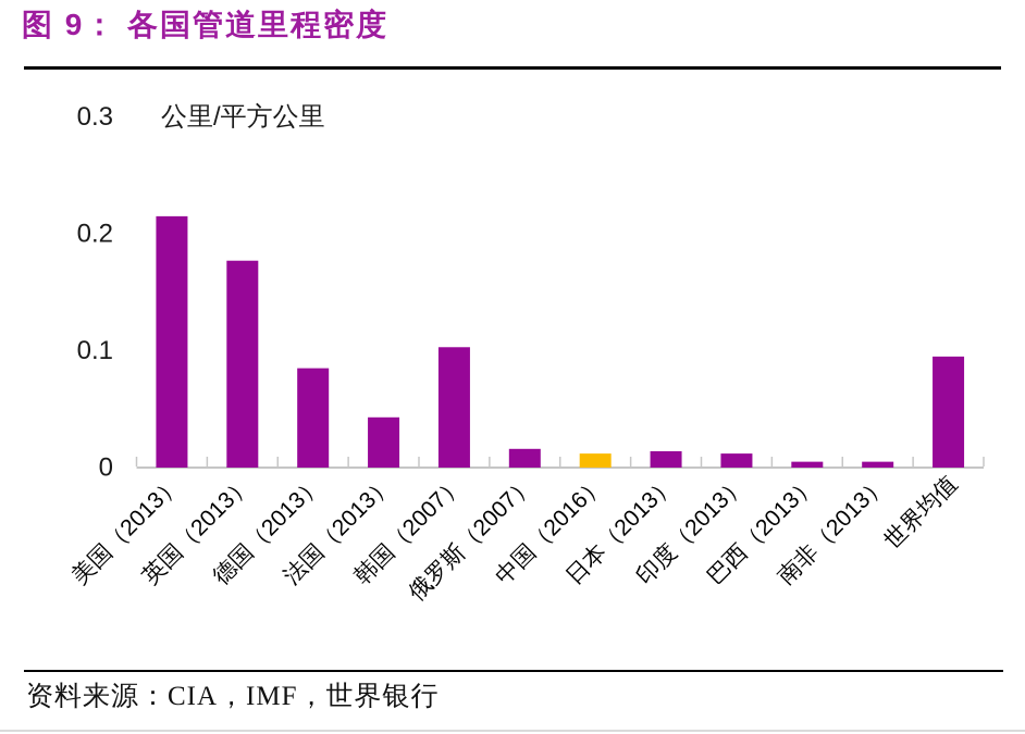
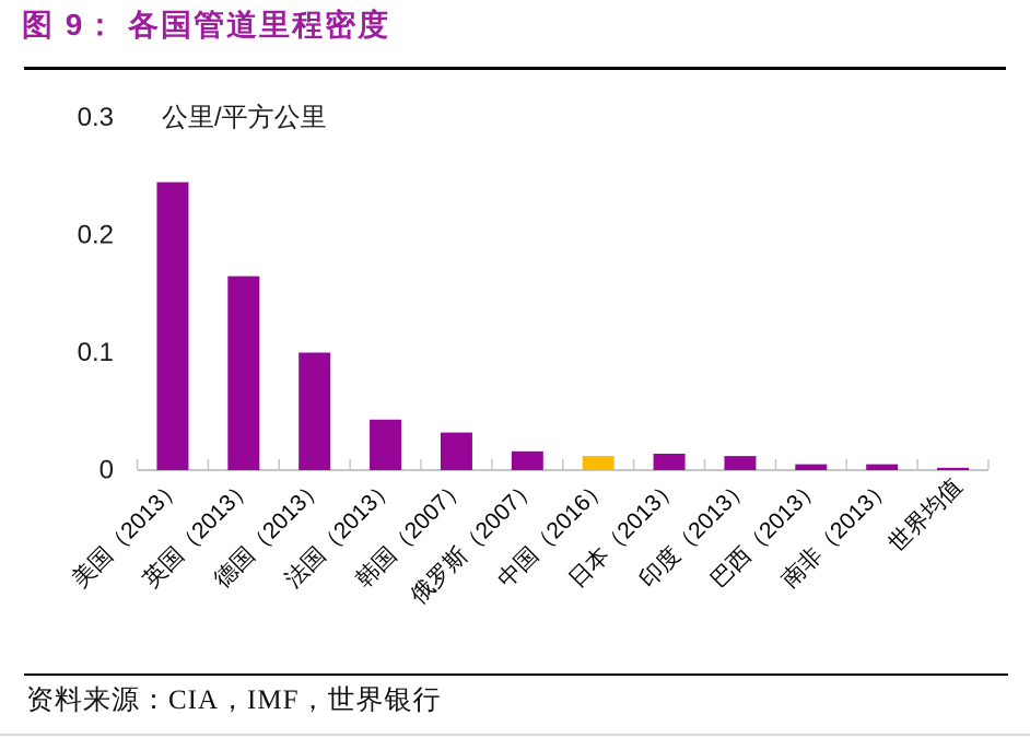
美国（2013）: 0.215 -> 0.245
英国（2013）: 0.177 -> 0.165
德国（2013）: 0.085 -> 0.100
韩国（2007）: 0.103 -> 0.032
世界均值: 0.095 -> 0.002
